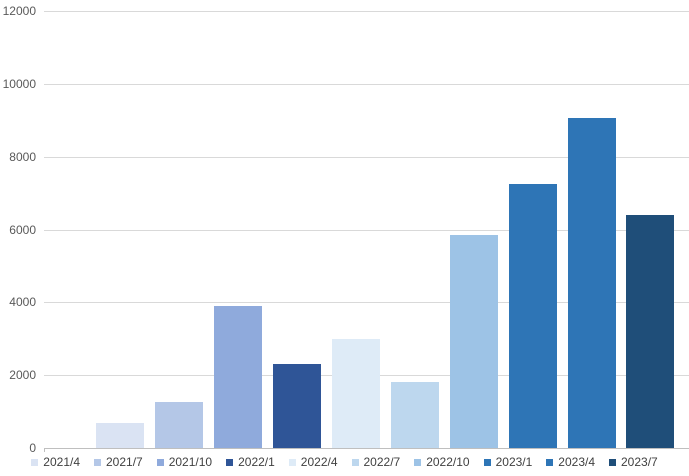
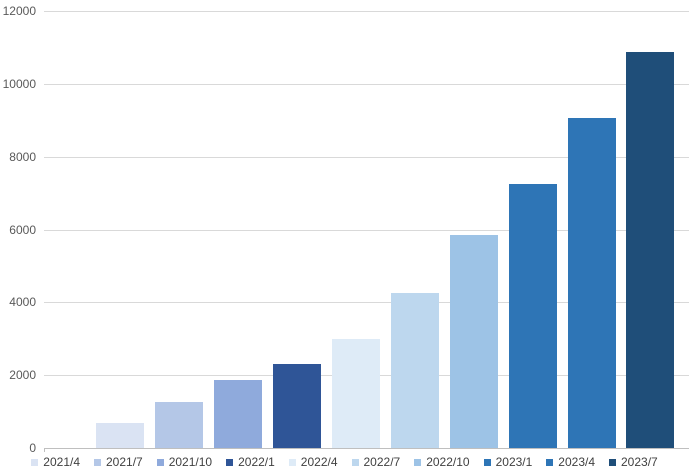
2021/10: 3900 -> 1900
2022/7: 1800 -> 4300
2023/7: 6400 -> 10900
